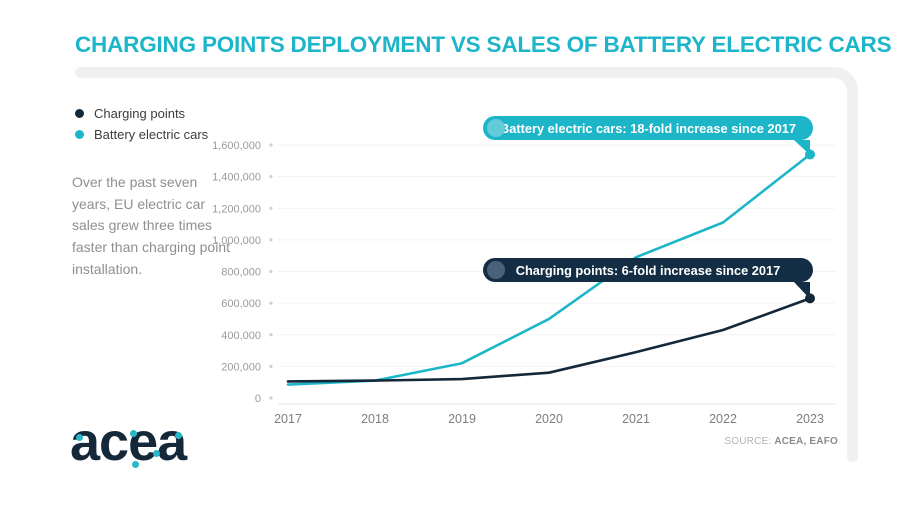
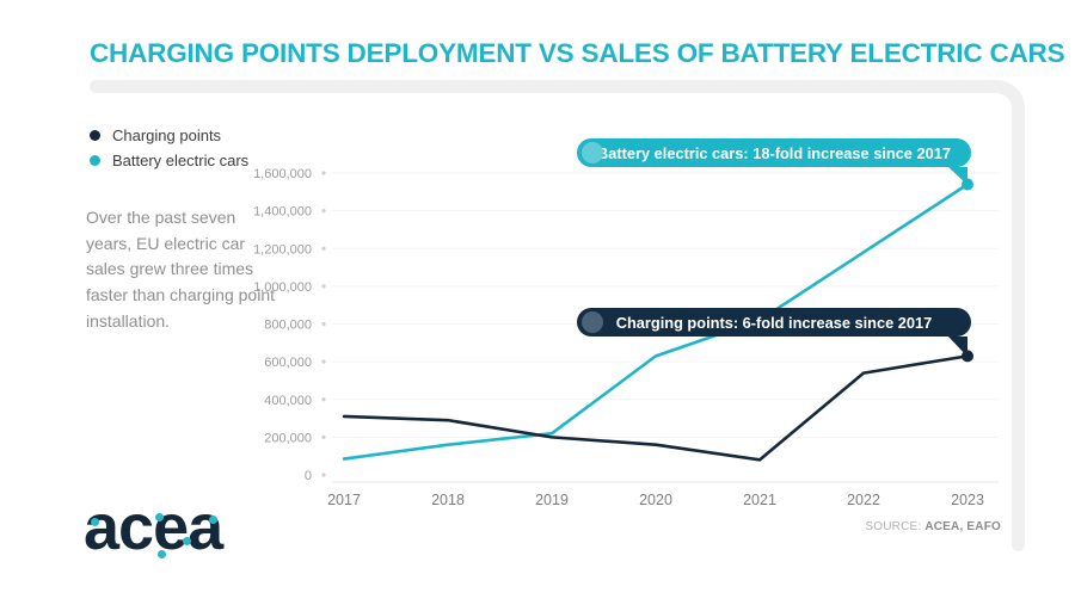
Charging points/2017: 100000 -> 310000
Charging points/2018: 110000 -> 290000
Battery electric cars/2018: 110000 -> 160000
Charging points/2019: 120000 -> 200000
Battery electric cars/2020: 500000 -> 630000
Charging points/2021: 290000 -> 80000
Battery electric cars/2021: 890000 -> 820000
Charging points/2022: 430000 -> 540000
Battery electric cars/2022: 1110000 -> 1180000
